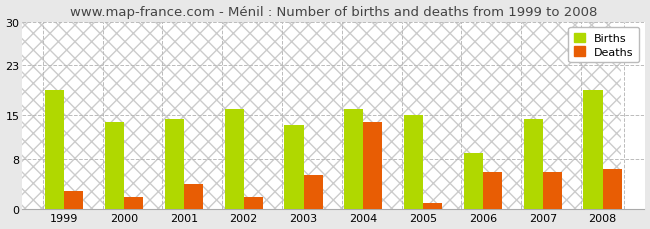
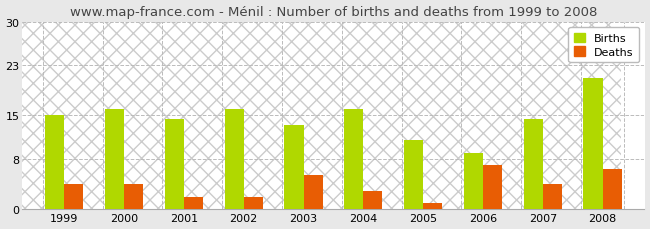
Births/1999: 19.0 -> 15.0
Deaths/1999: 3.0 -> 4.0
Births/2000: 14.0 -> 16.0
Deaths/2000: 2.0 -> 4.0
Deaths/2001: 4.0 -> 2.0
Deaths/2004: 14.0 -> 3.0
Births/2005: 15.0 -> 11.0
Deaths/2006: 6.0 -> 7.0
Deaths/2007: 6.0 -> 4.0
Births/2008: 19.0 -> 21.0
